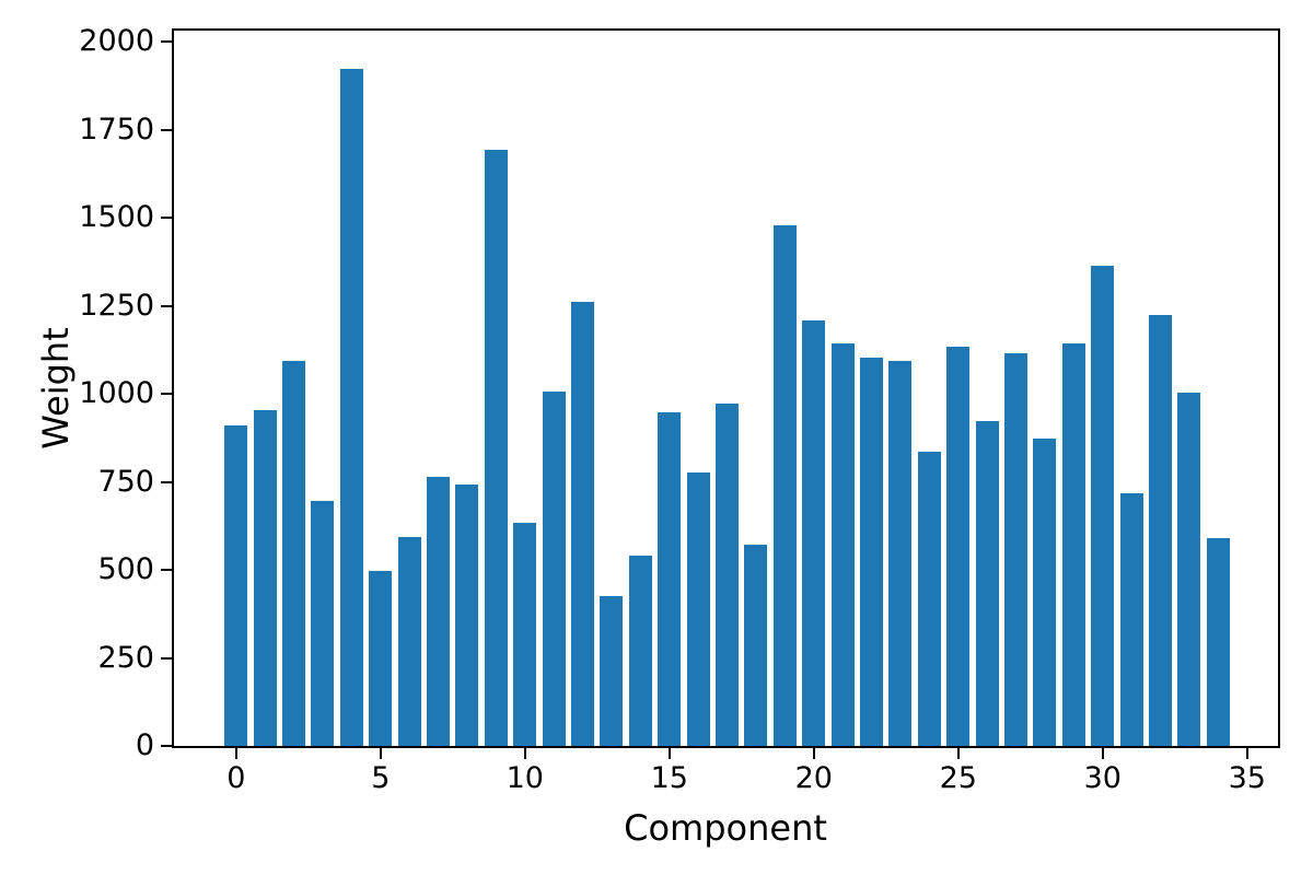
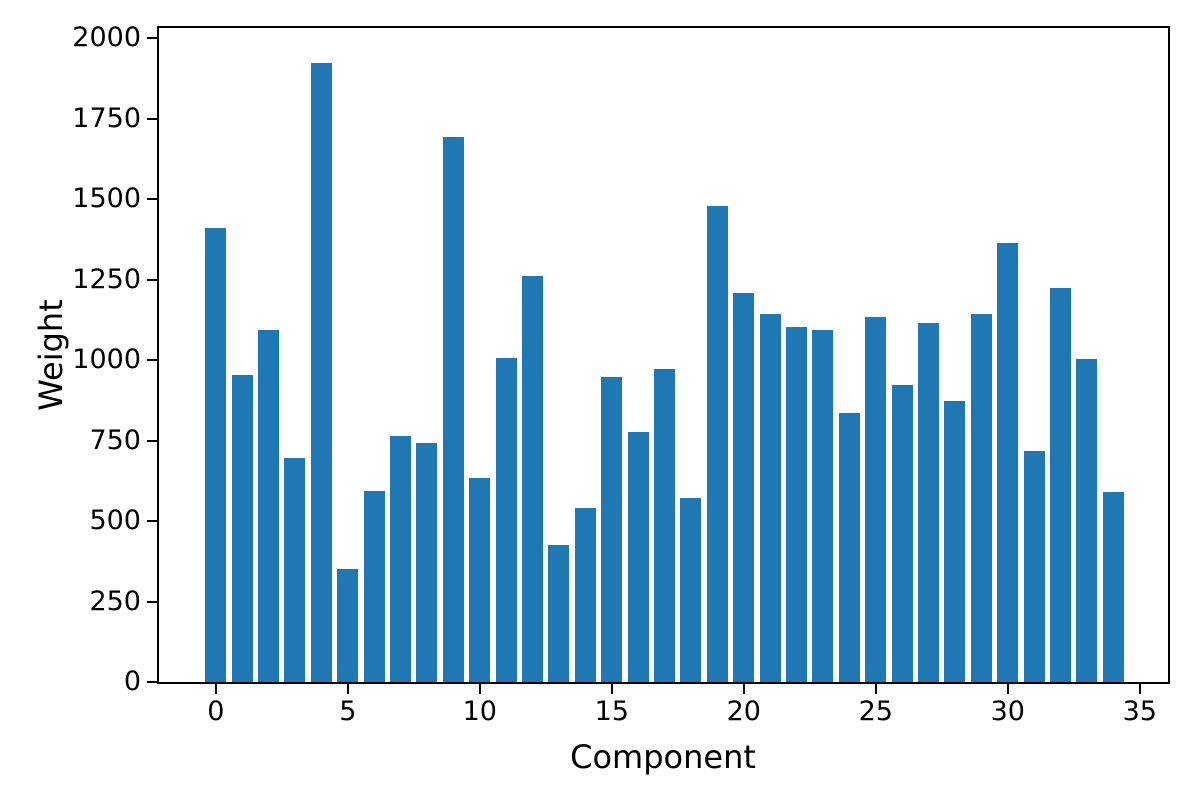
0: 910 -> 1410
5: 500 -> 350
